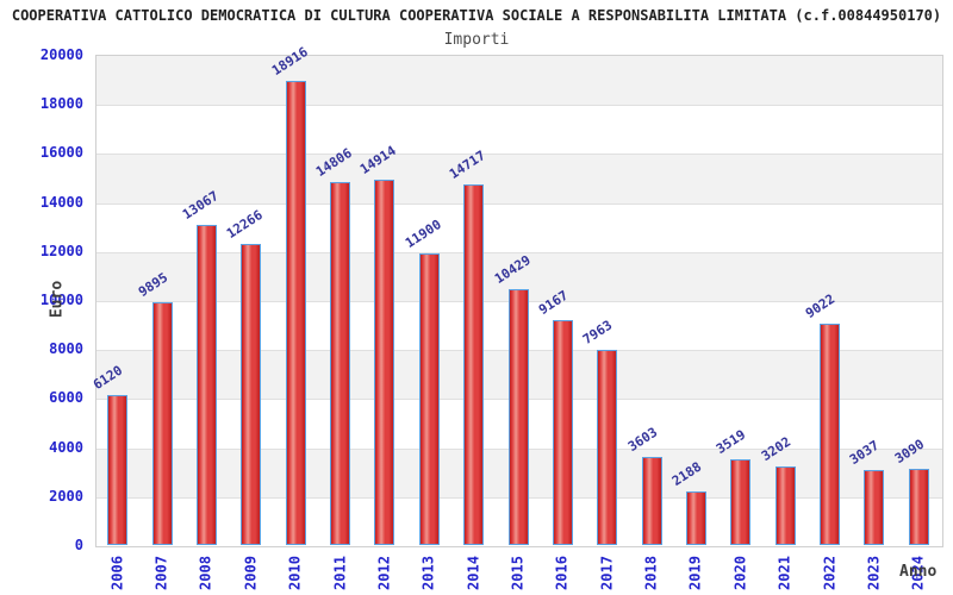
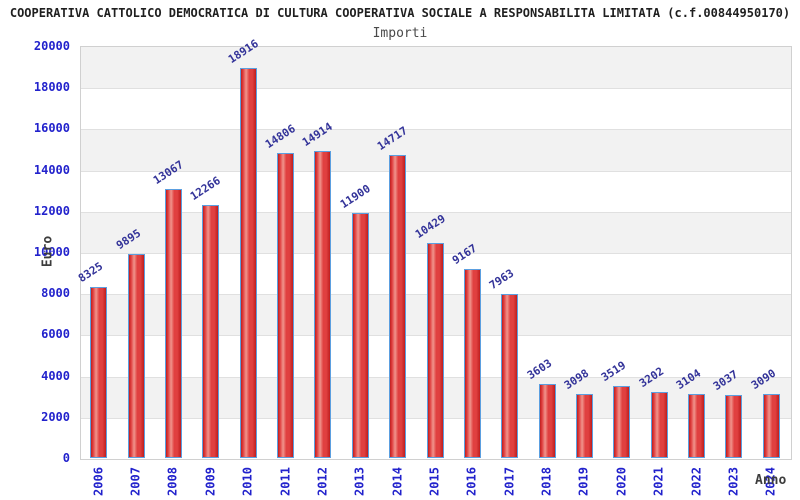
2006: 6120 -> 8325
2019: 2188 -> 3098
2022: 9022 -> 3104
